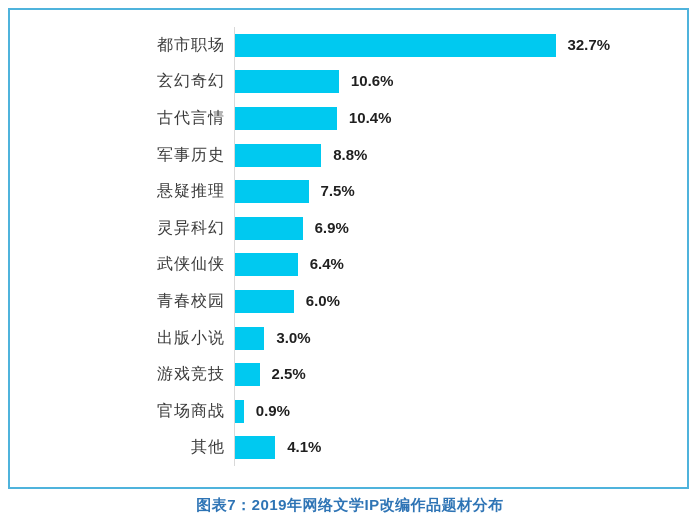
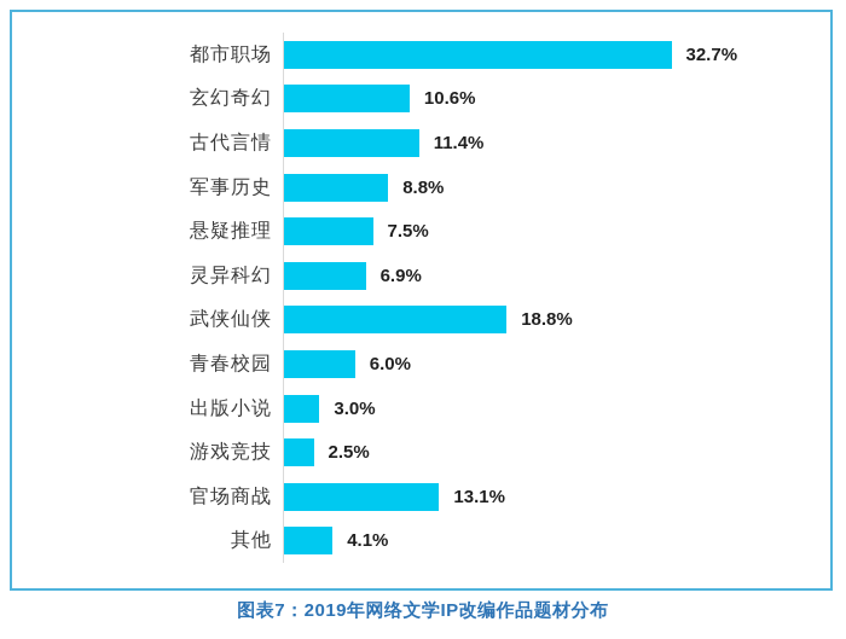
古代言情: 10.4% -> 11.4%
武侠仙侠: 6.4% -> 18.8%
官场商战: 0.9% -> 13.1%
